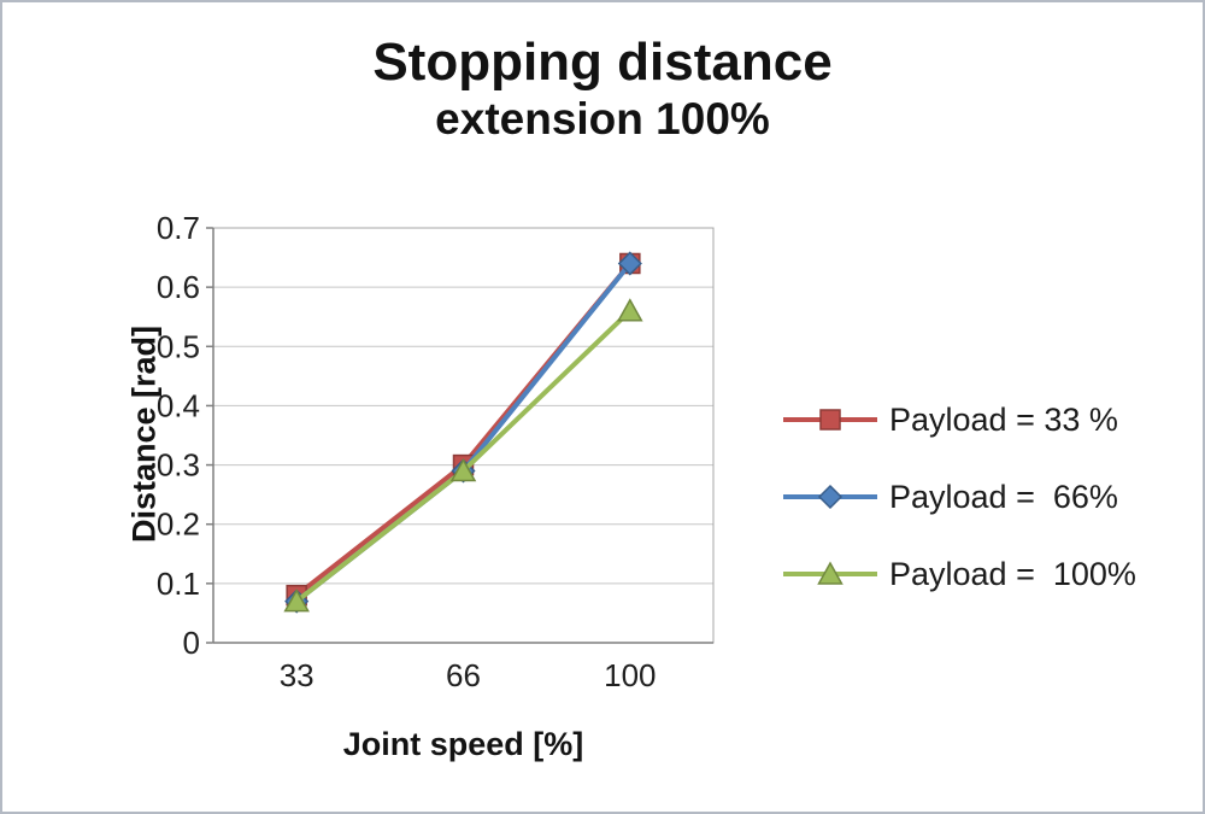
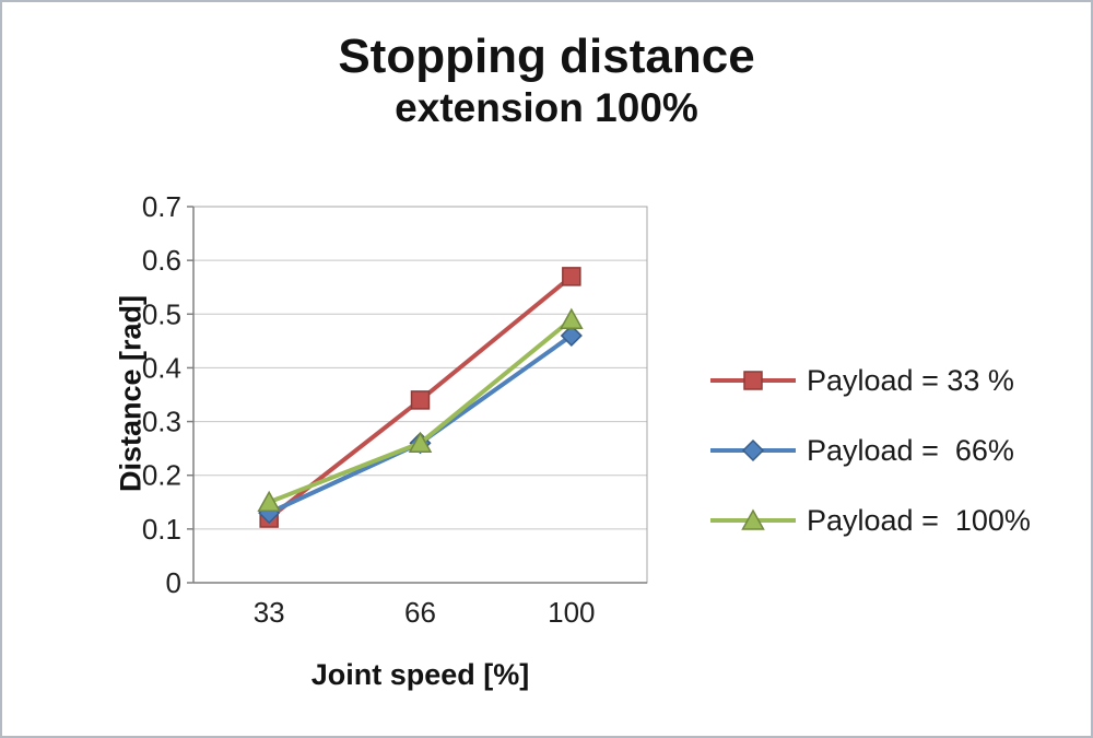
Payload = 33 %/33: 0.08 -> 0.12
Payload = 66%/33: 0.07 -> 0.13
Payload = 100%/33: 0.07 -> 0.15
Payload = 33 %/66: 0.30 -> 0.34
Payload = 66%/66: 0.29 -> 0.26
Payload = 100%/66: 0.29 -> 0.26
Payload = 33 %/100: 0.64 -> 0.57
Payload = 66%/100: 0.64 -> 0.46
Payload = 100%/100: 0.56 -> 0.49
